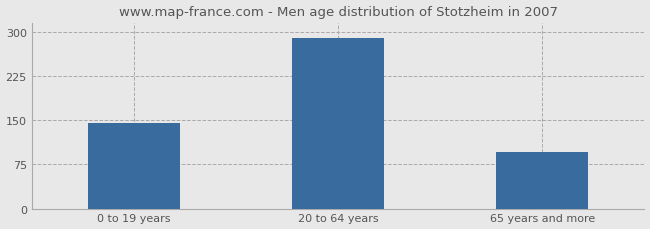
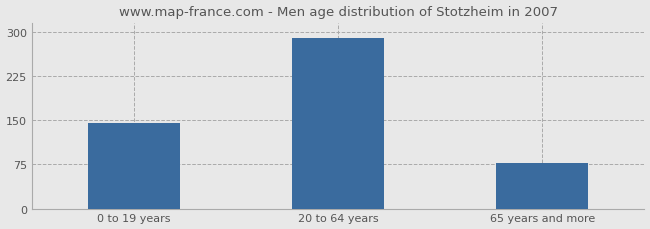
65 years and more: 96 -> 78
